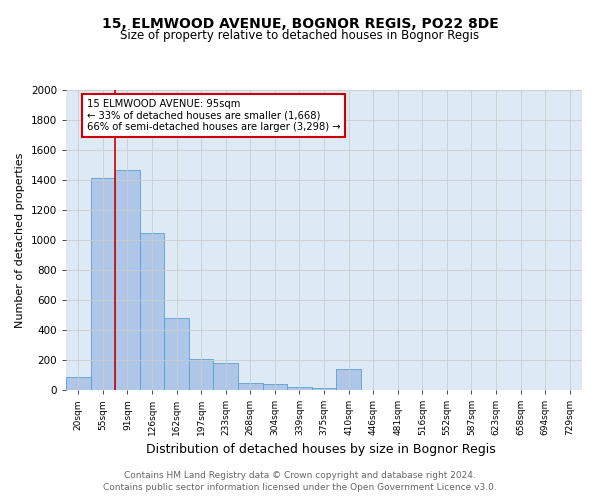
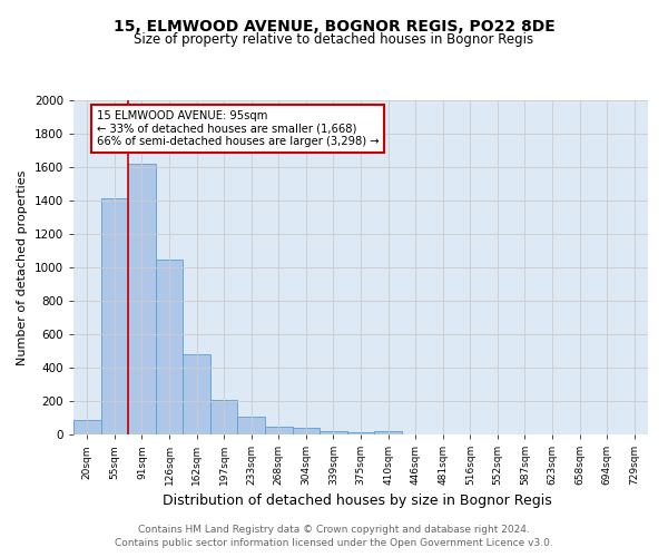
91sqm: 1470 -> 1620
233sqm: 180 -> 110
410sqm: 140 -> 20
